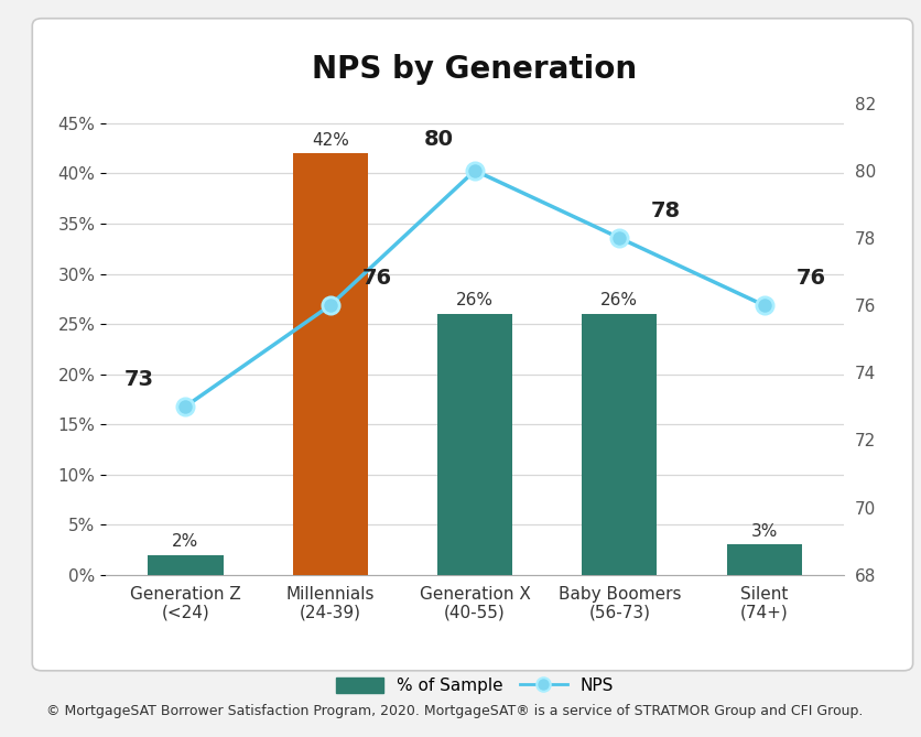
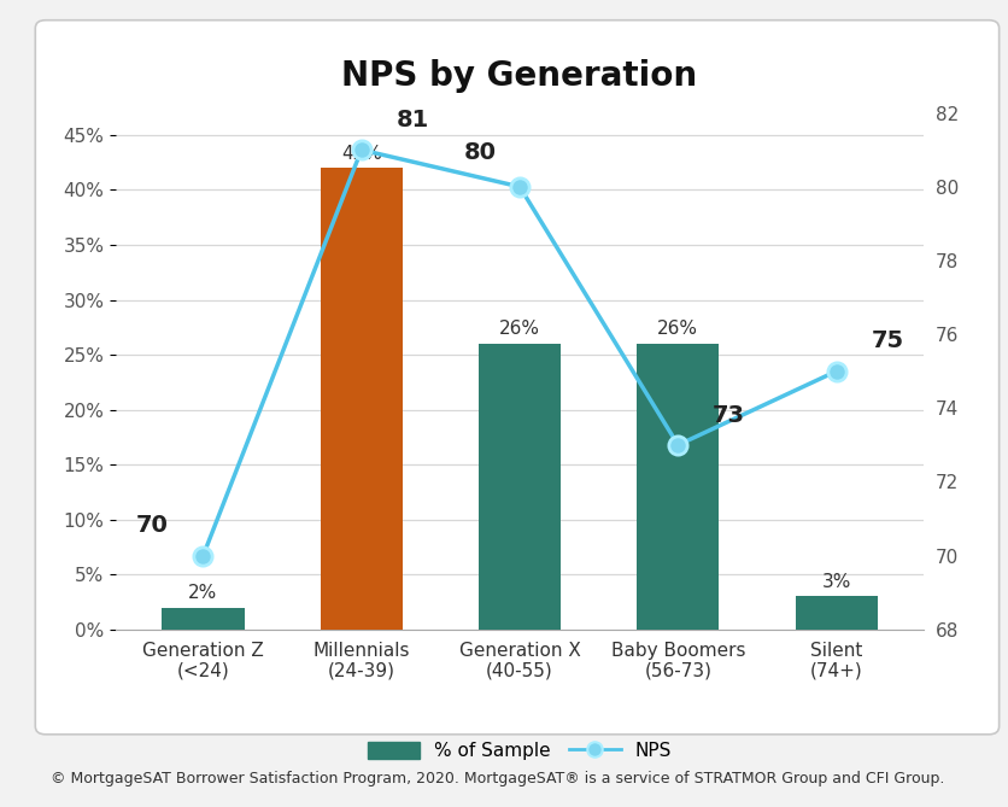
NPS/Generation Z (<24): 73 -> 70
NPS/Millennials (24-39): 76 -> 81
NPS/Baby Boomers (56-73): 78 -> 73
NPS/Silent (74+): 76 -> 75
